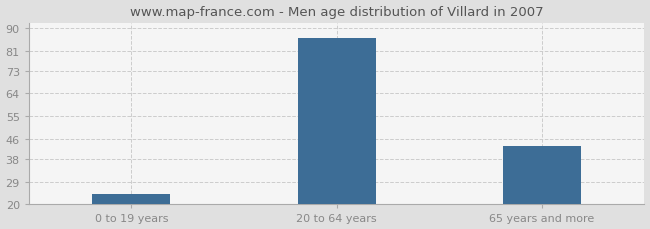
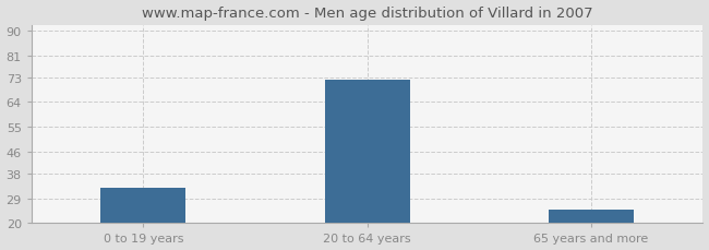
0 to 19 years: 24 -> 33
20 to 64 years: 86 -> 72
65 years and more: 43 -> 25
